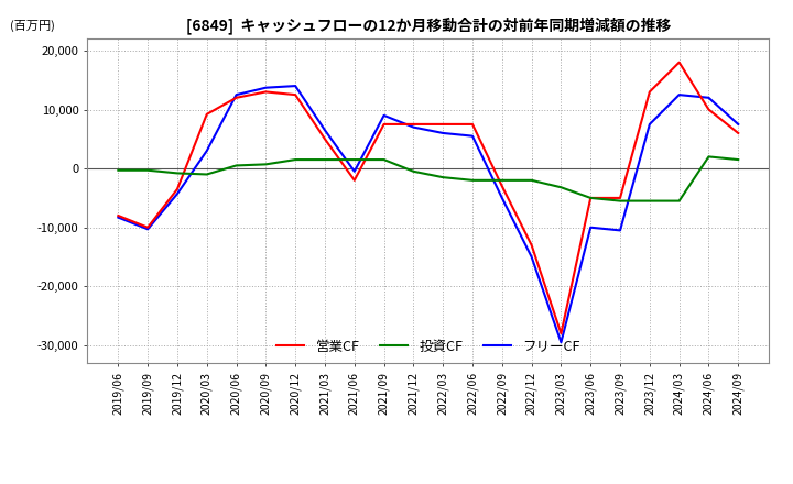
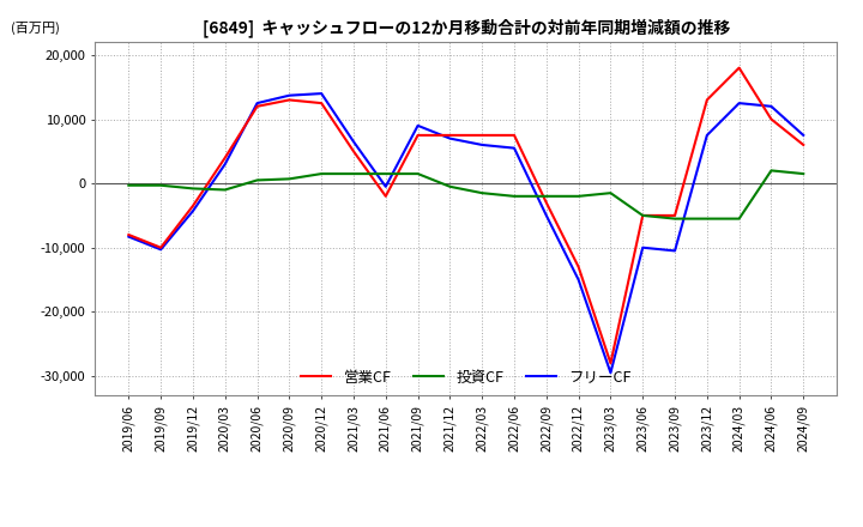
営業CF/2020/03: 9,200 -> 4,000
投資CF/2023/03: -3,200 -> -1,500
